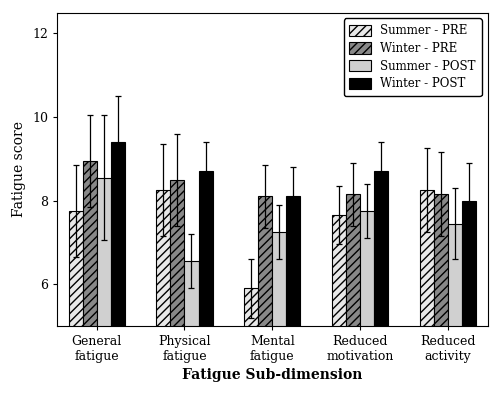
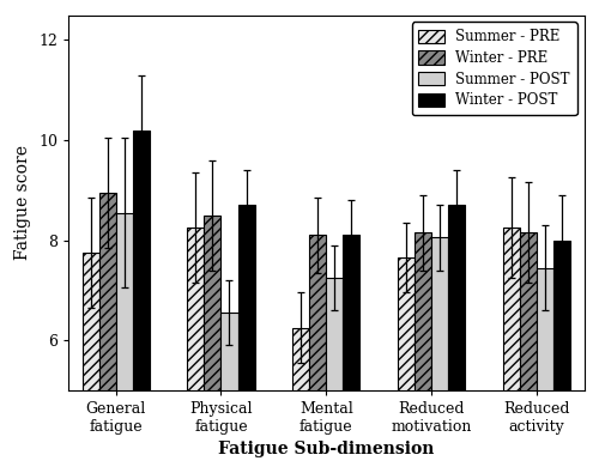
Winter - POST/General fatigue: 9.4 -> 10.2
Summer - PRE/Mental fatigue: 5.90 -> 6.25
Summer - POST/Reduced motivation: 7.75 -> 8.05
